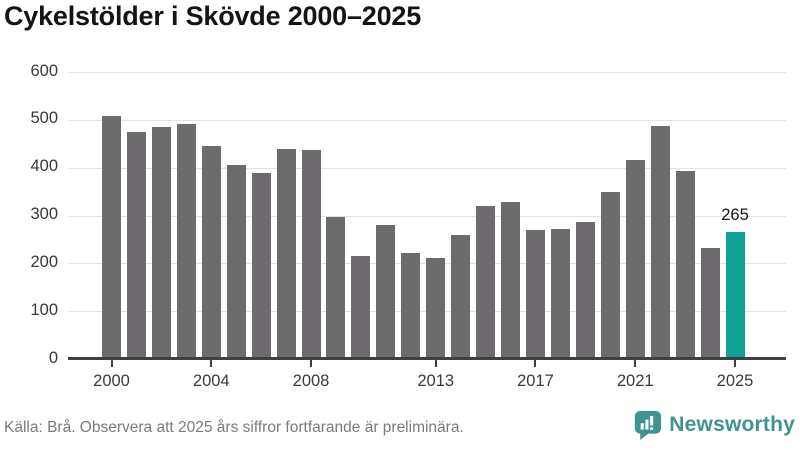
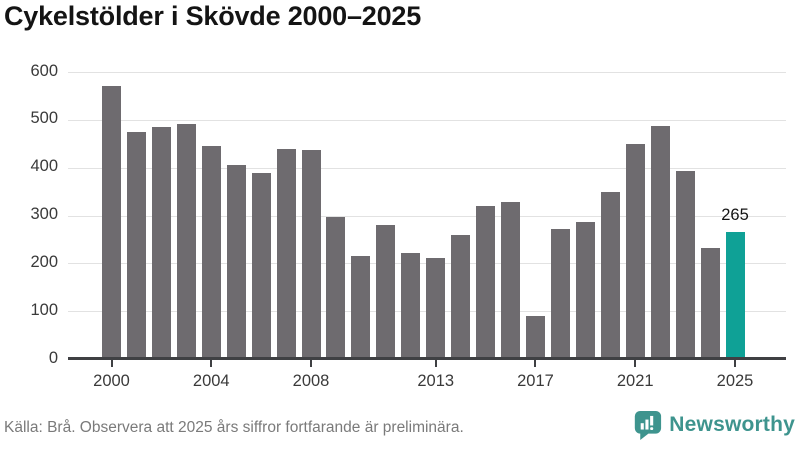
2000: 510 -> 570
2017: 270 -> 90
2021: 420 -> 450
